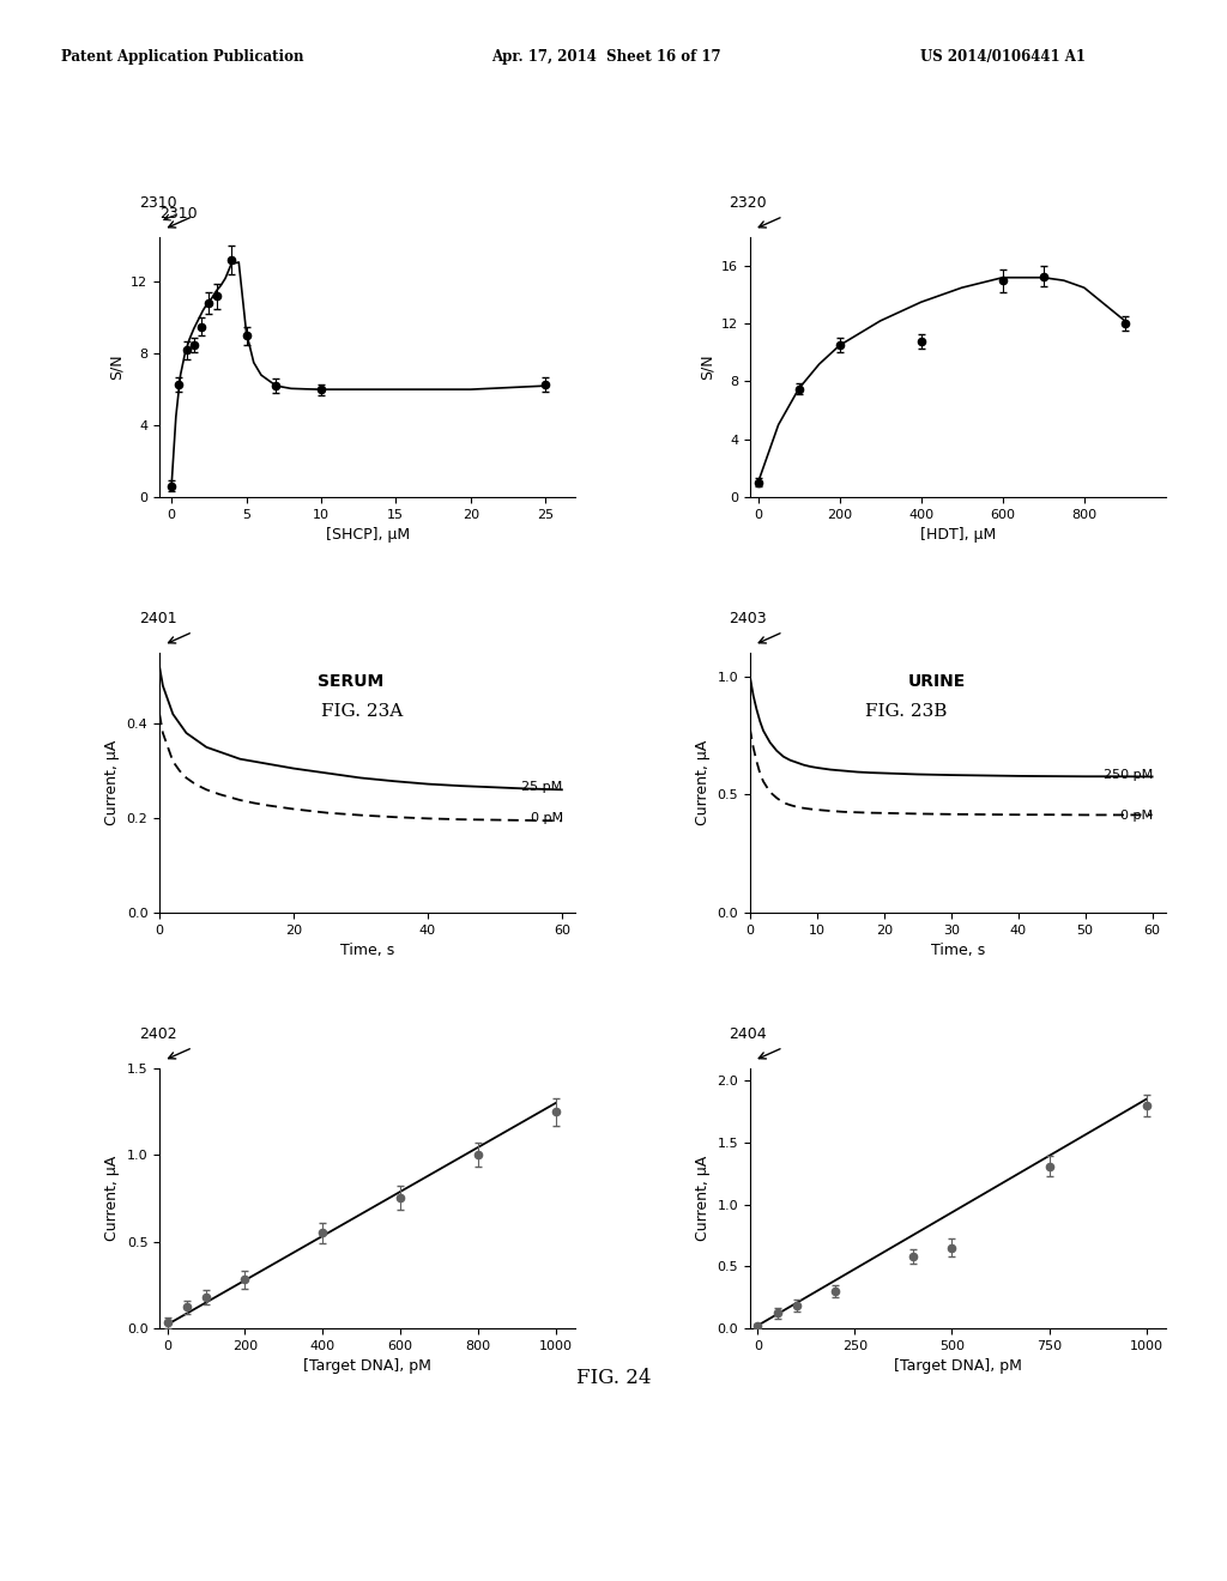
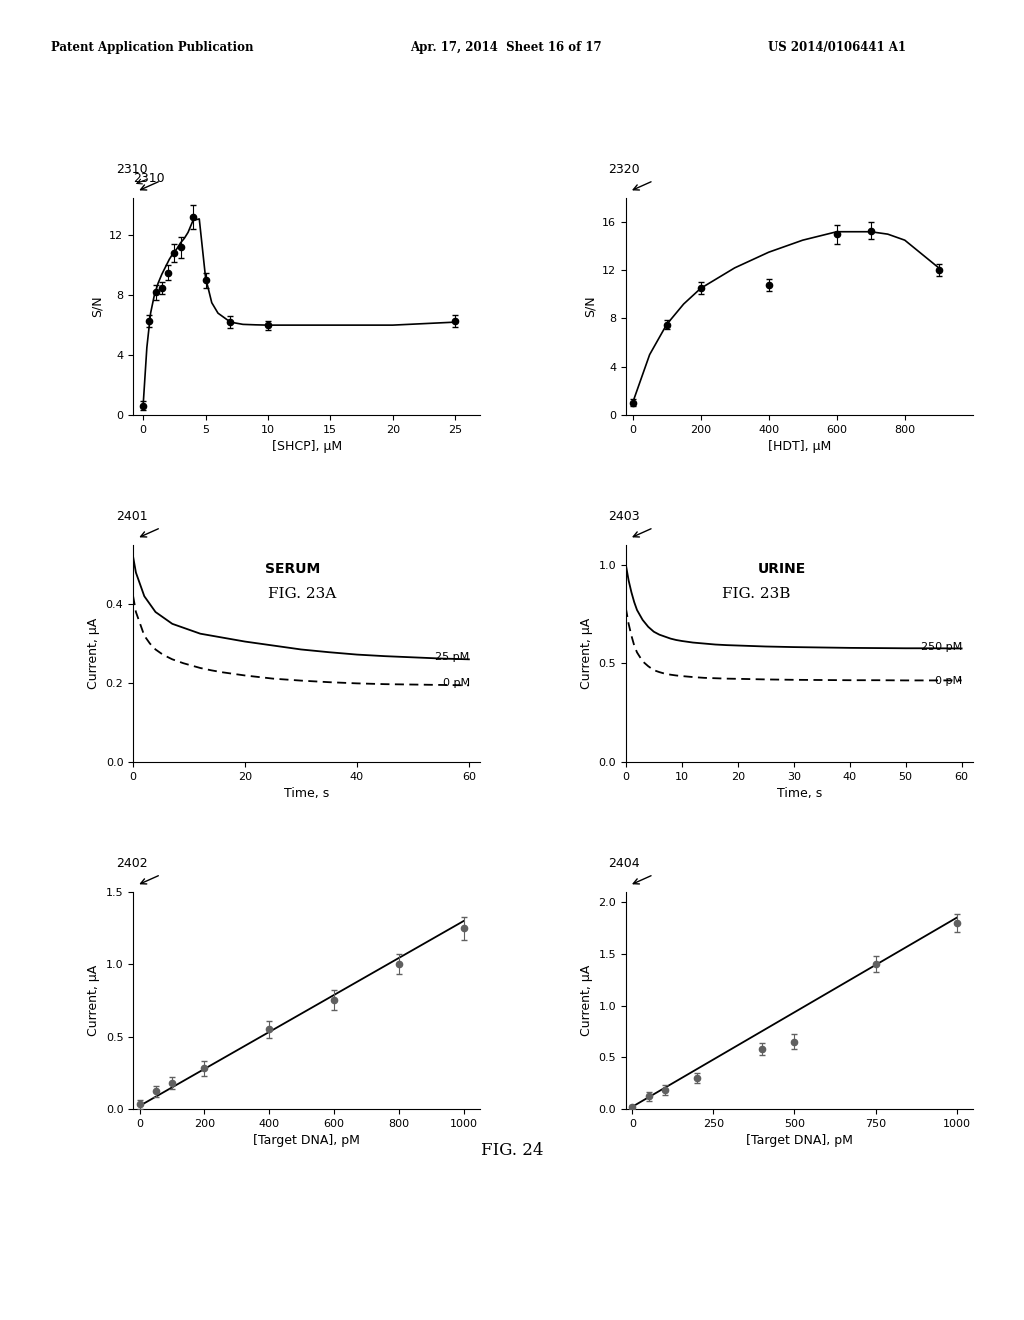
750: 1.31 -> 1.40
